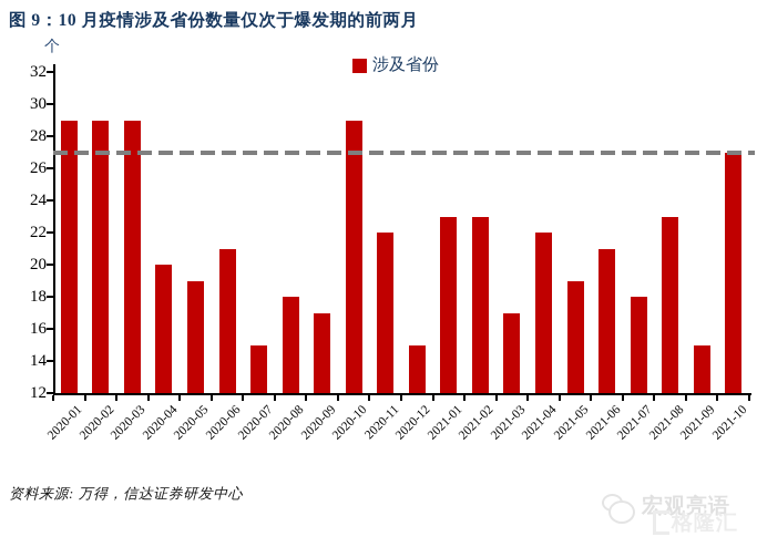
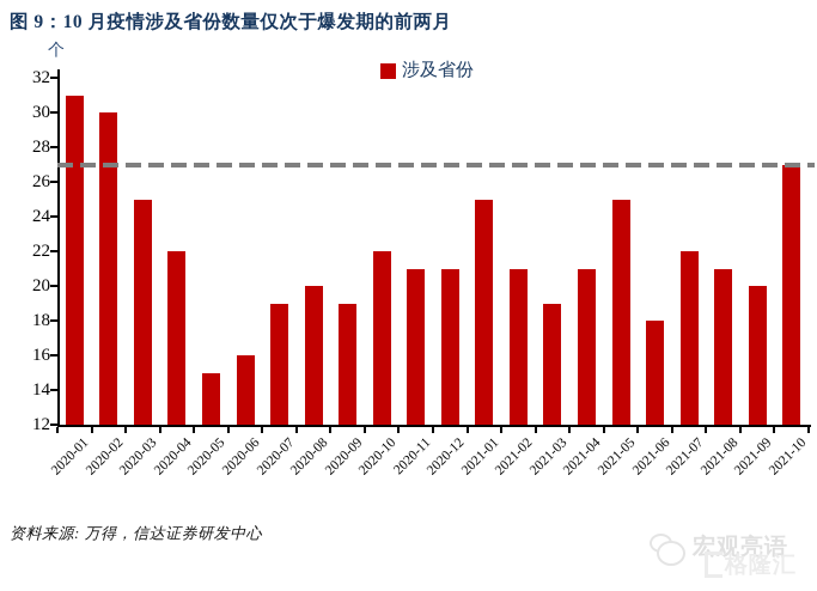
2020-01: 29 -> 31
2020-02: 29 -> 30
2020-03: 29 -> 25
2020-04: 20 -> 22
2020-05: 19 -> 15
2020-06: 21 -> 16
2020-07: 15 -> 19
2020-08: 18 -> 20
2020-09: 17 -> 19
2020-10: 29 -> 22
2020-11: 22 -> 21
2020-12: 15 -> 21
2021-01: 23 -> 25
2021-02: 23 -> 21
2021-03: 17 -> 19
2021-04: 22 -> 21
2021-05: 19 -> 25
2021-06: 21 -> 18
2021-07: 18 -> 22
2021-08: 23 -> 21
2021-09: 15 -> 20
